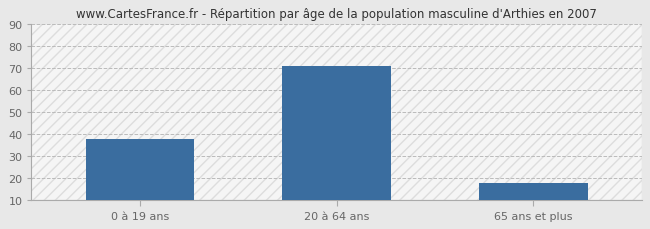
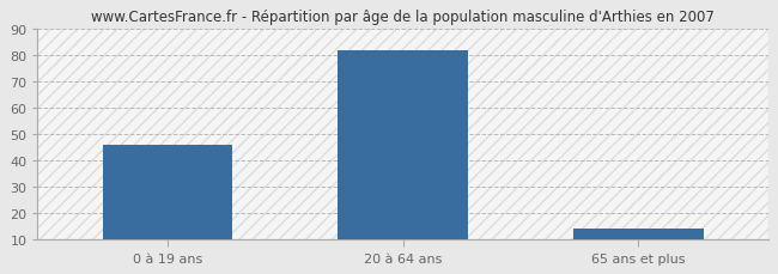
0 à 19 ans: 38 -> 46
20 à 64 ans: 71 -> 82
65 ans et plus: 18 -> 14
